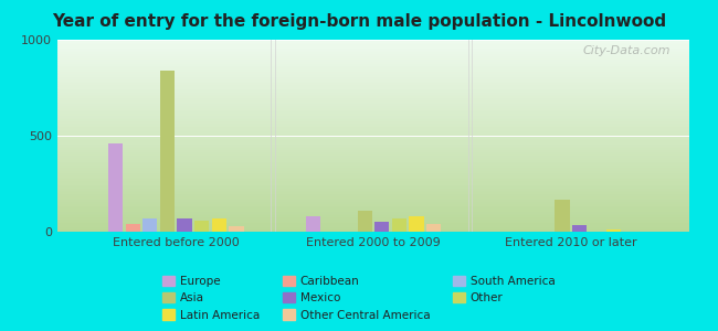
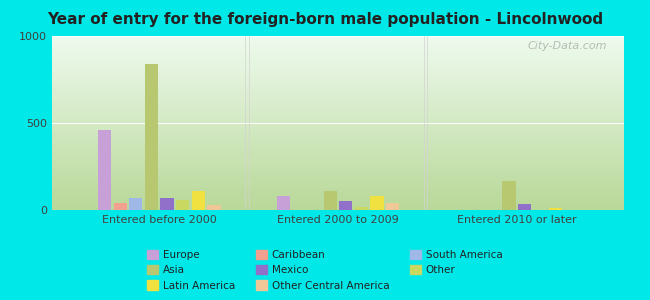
Latin America/Entered before 2000: 70 -> 110
Other/Entered 2000 to 2009: 70 -> 20
